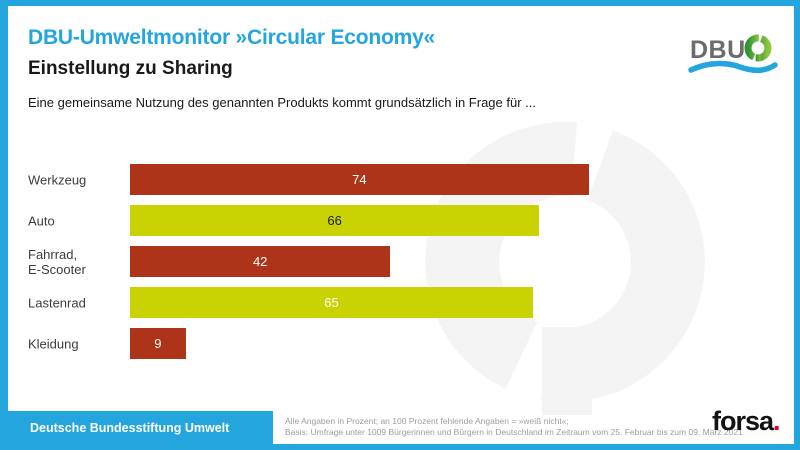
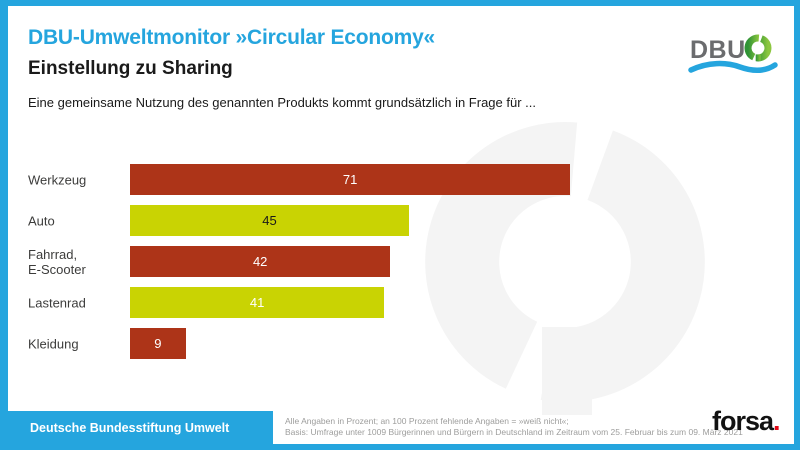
Werkzeug: 74 -> 71
Auto: 66 -> 45
Lastenrad: 65 -> 41
